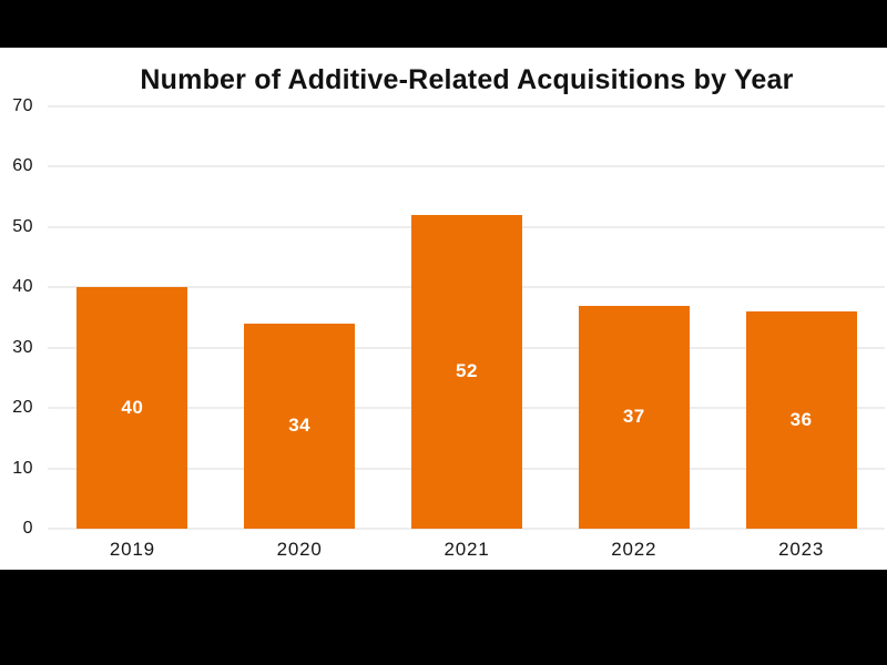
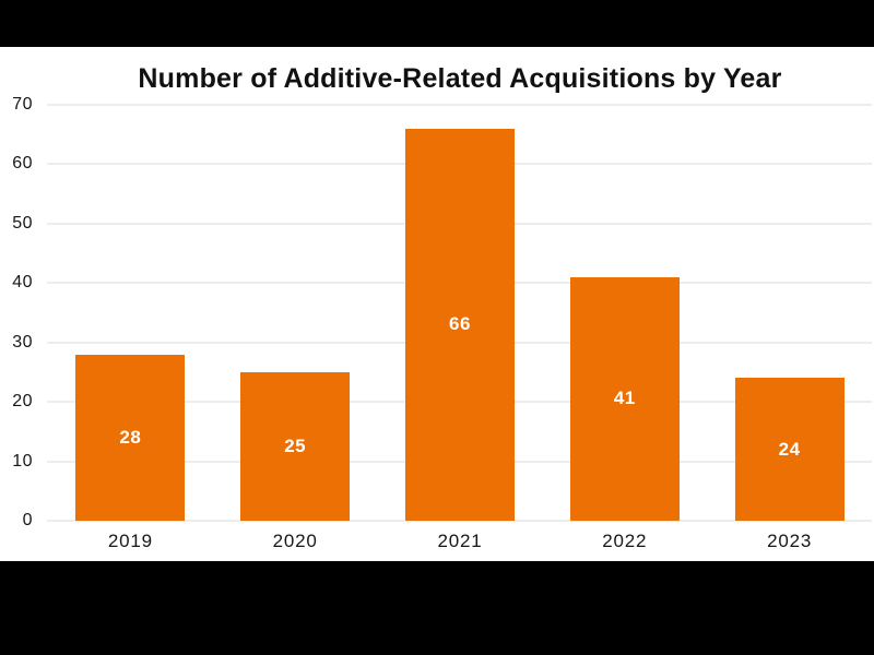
2019: 40 -> 28
2020: 34 -> 25
2021: 52 -> 66
2022: 37 -> 41
2023: 36 -> 24
